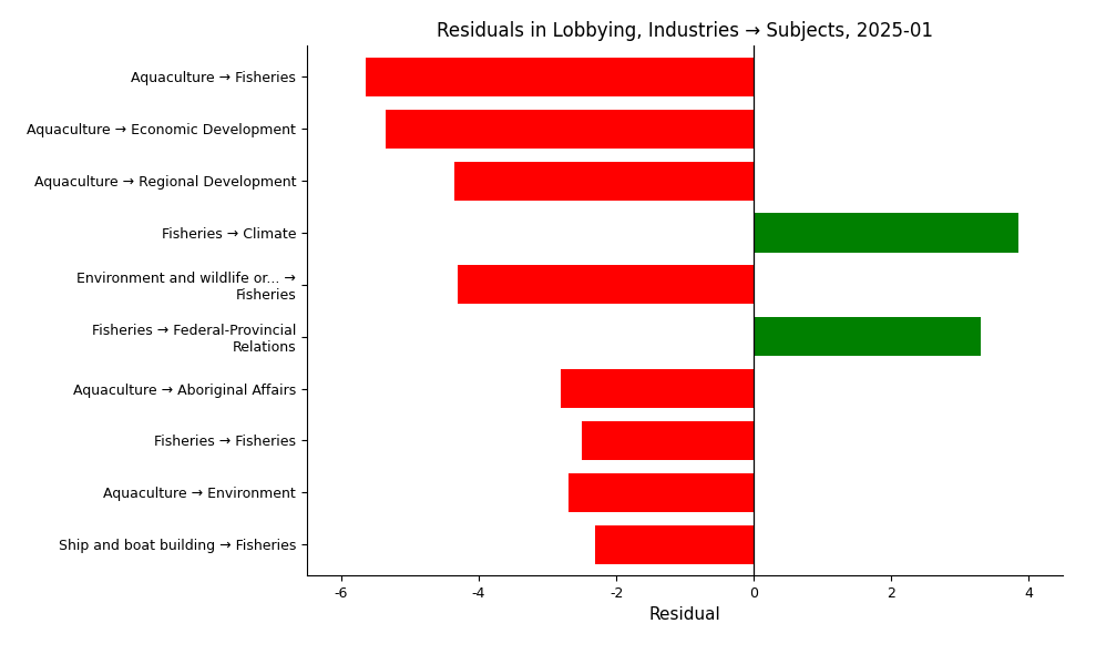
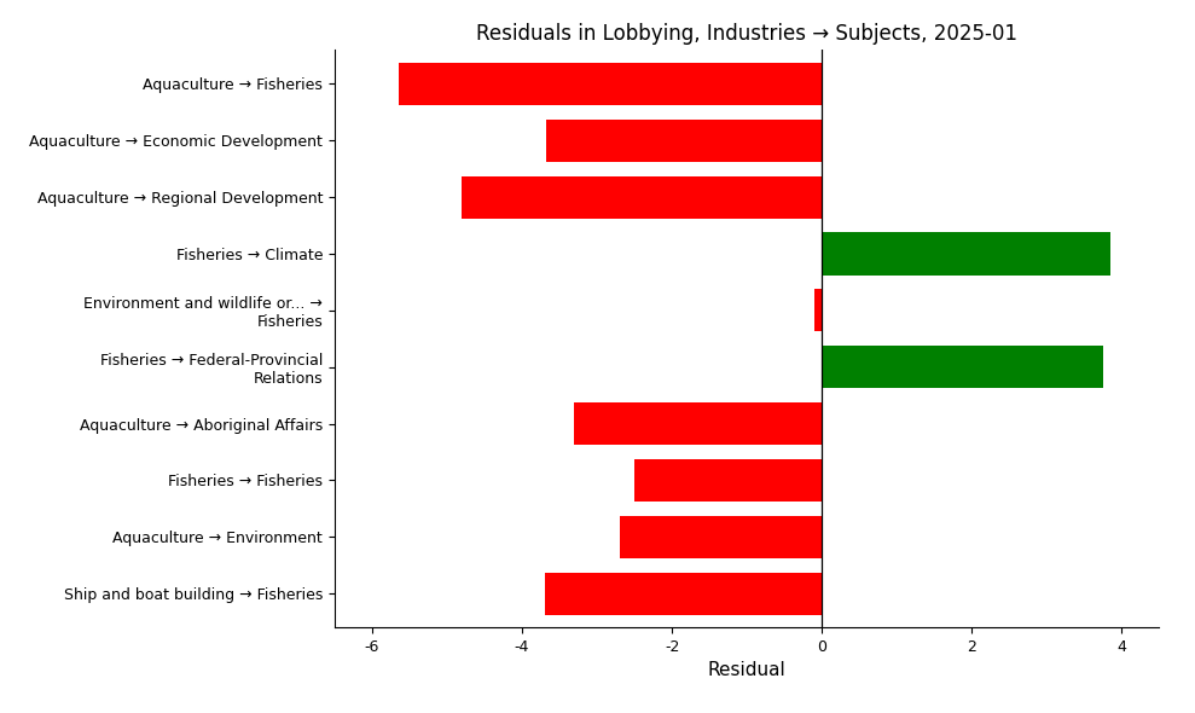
Aquaculture → Economic Development: -5.35 -> -3.68
Aquaculture → Regional Development: -4.35 -> -4.80
Environment and wildlife or... → Fisheries: -4.30 -> -0.10
Fisheries → Federal-Provincial Relations: 3.30 -> 3.76
Aquaculture → Aboriginal Affairs: -2.80 -> -3.30
Ship and boat building → Fisheries: -2.30 -> -3.70
